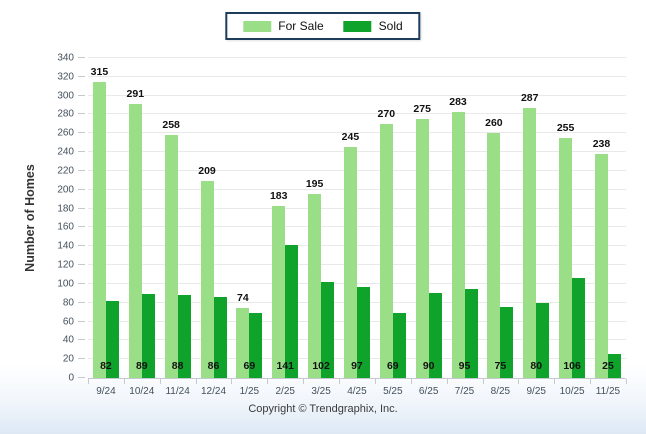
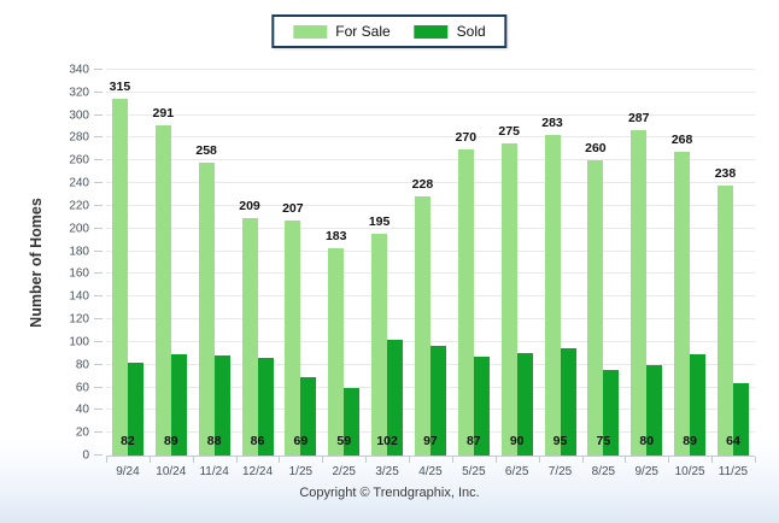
For Sale/1/25: 74 -> 207
Sold/2/25: 141 -> 59
For Sale/4/25: 245 -> 228
Sold/5/25: 69 -> 87
For Sale/10/25: 255 -> 268
Sold/10/25: 106 -> 89
Sold/11/25: 25 -> 64
